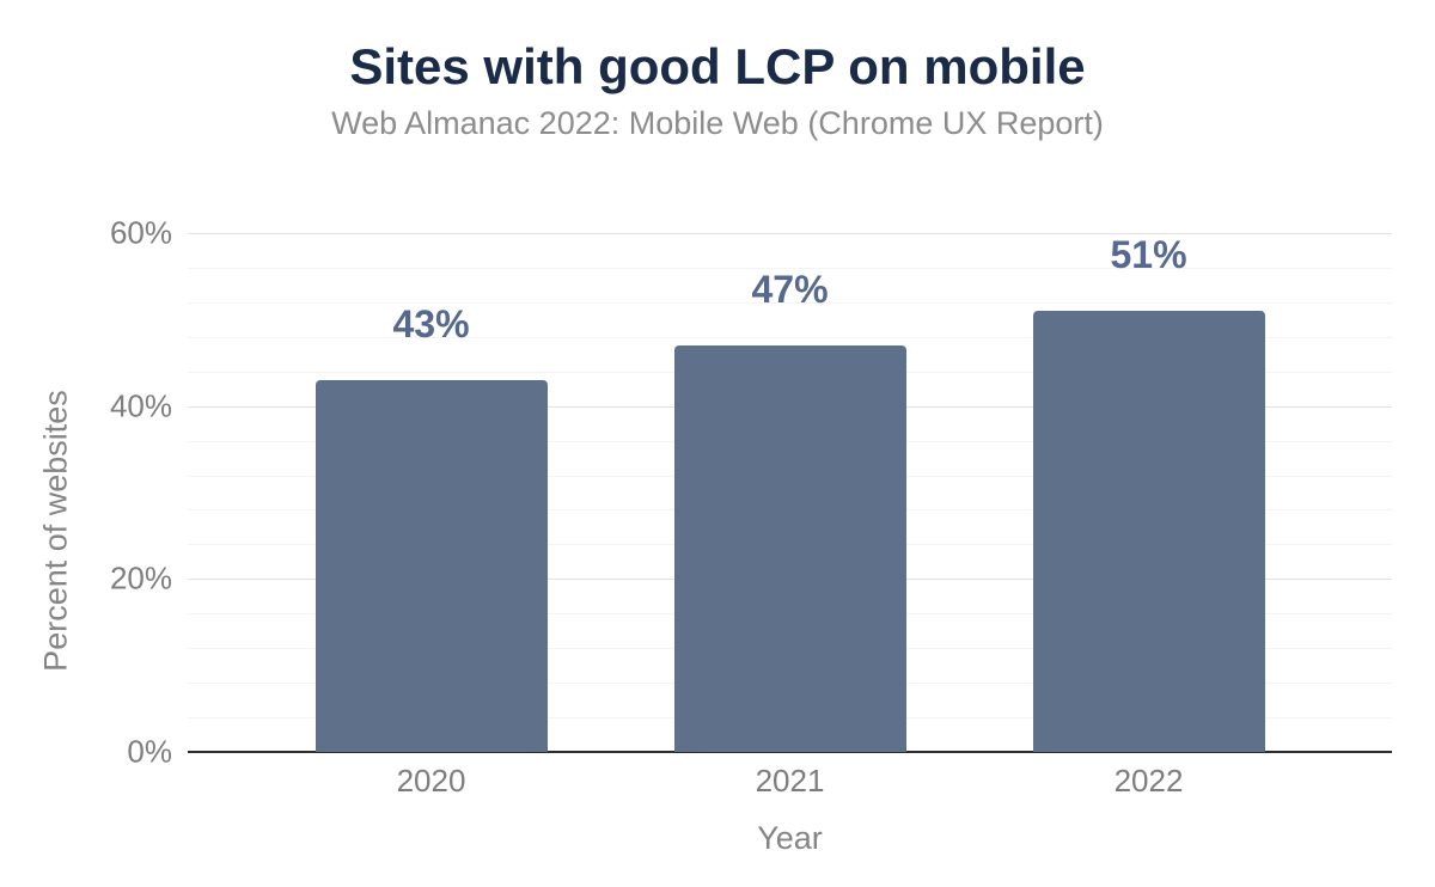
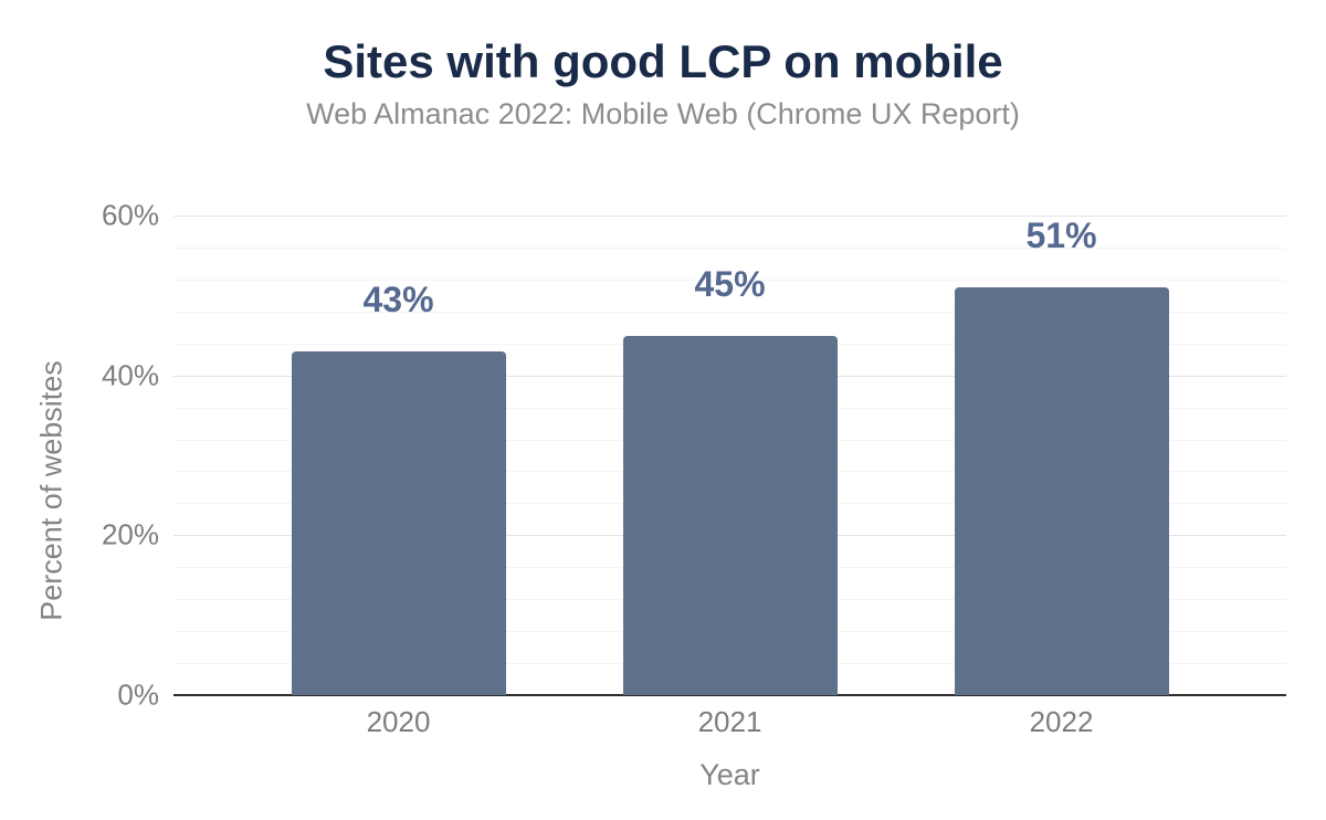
2021: 47% -> 45%
